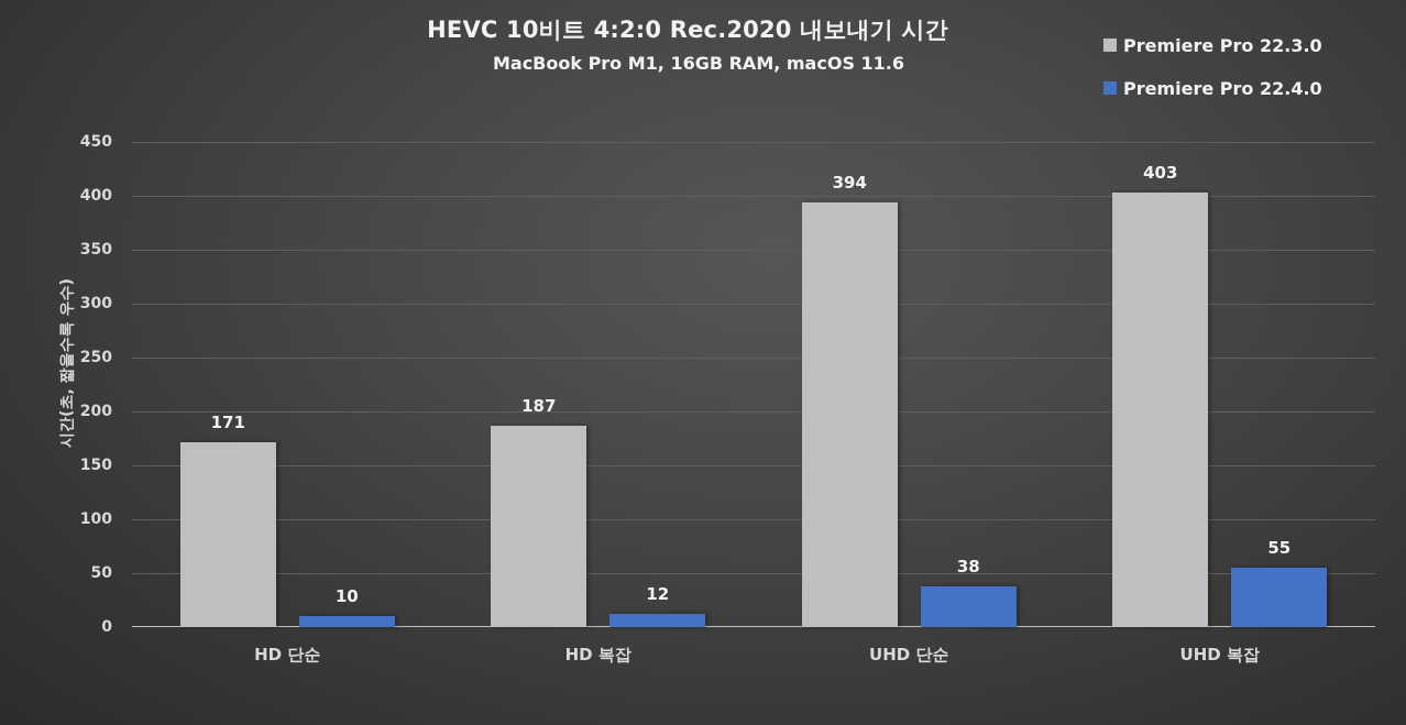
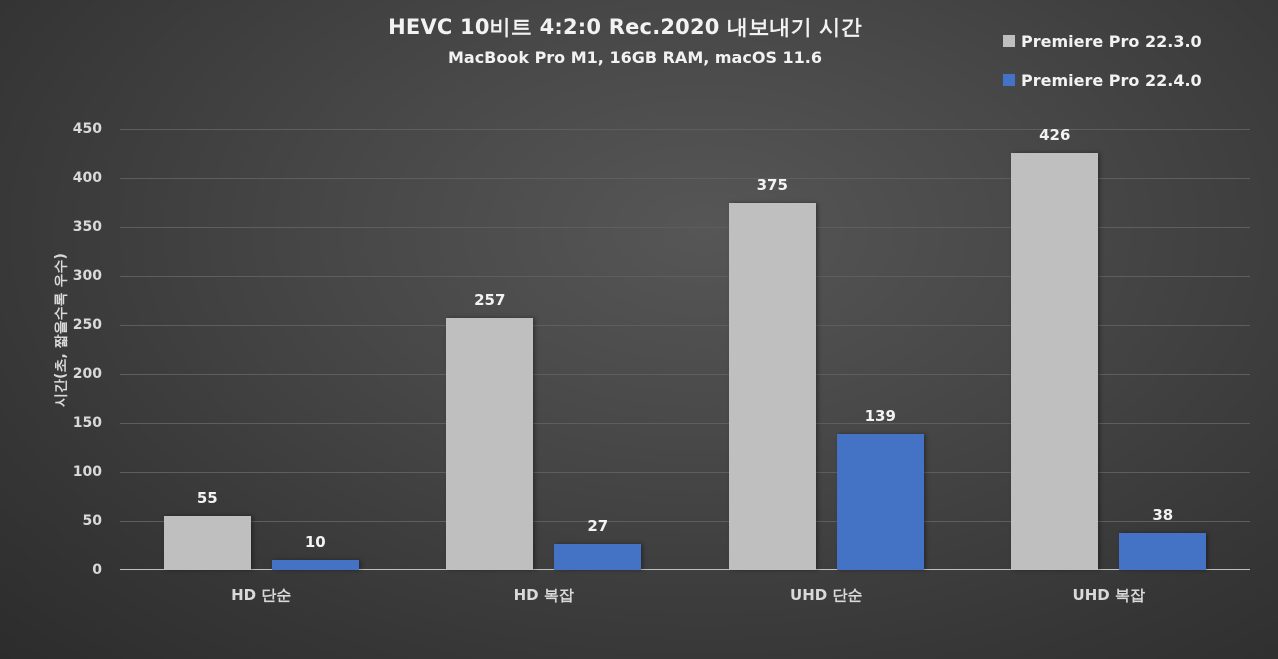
Premiere Pro 22.3.0/HD 단순: 171 -> 55
Premiere Pro 22.3.0/HD 복잡: 187 -> 257
Premiere Pro 22.4.0/HD 복잡: 12 -> 27
Premiere Pro 22.3.0/UHD 단순: 394 -> 375
Premiere Pro 22.4.0/UHD 단순: 38 -> 139
Premiere Pro 22.3.0/UHD 복잡: 403 -> 426
Premiere Pro 22.4.0/UHD 복잡: 55 -> 38
